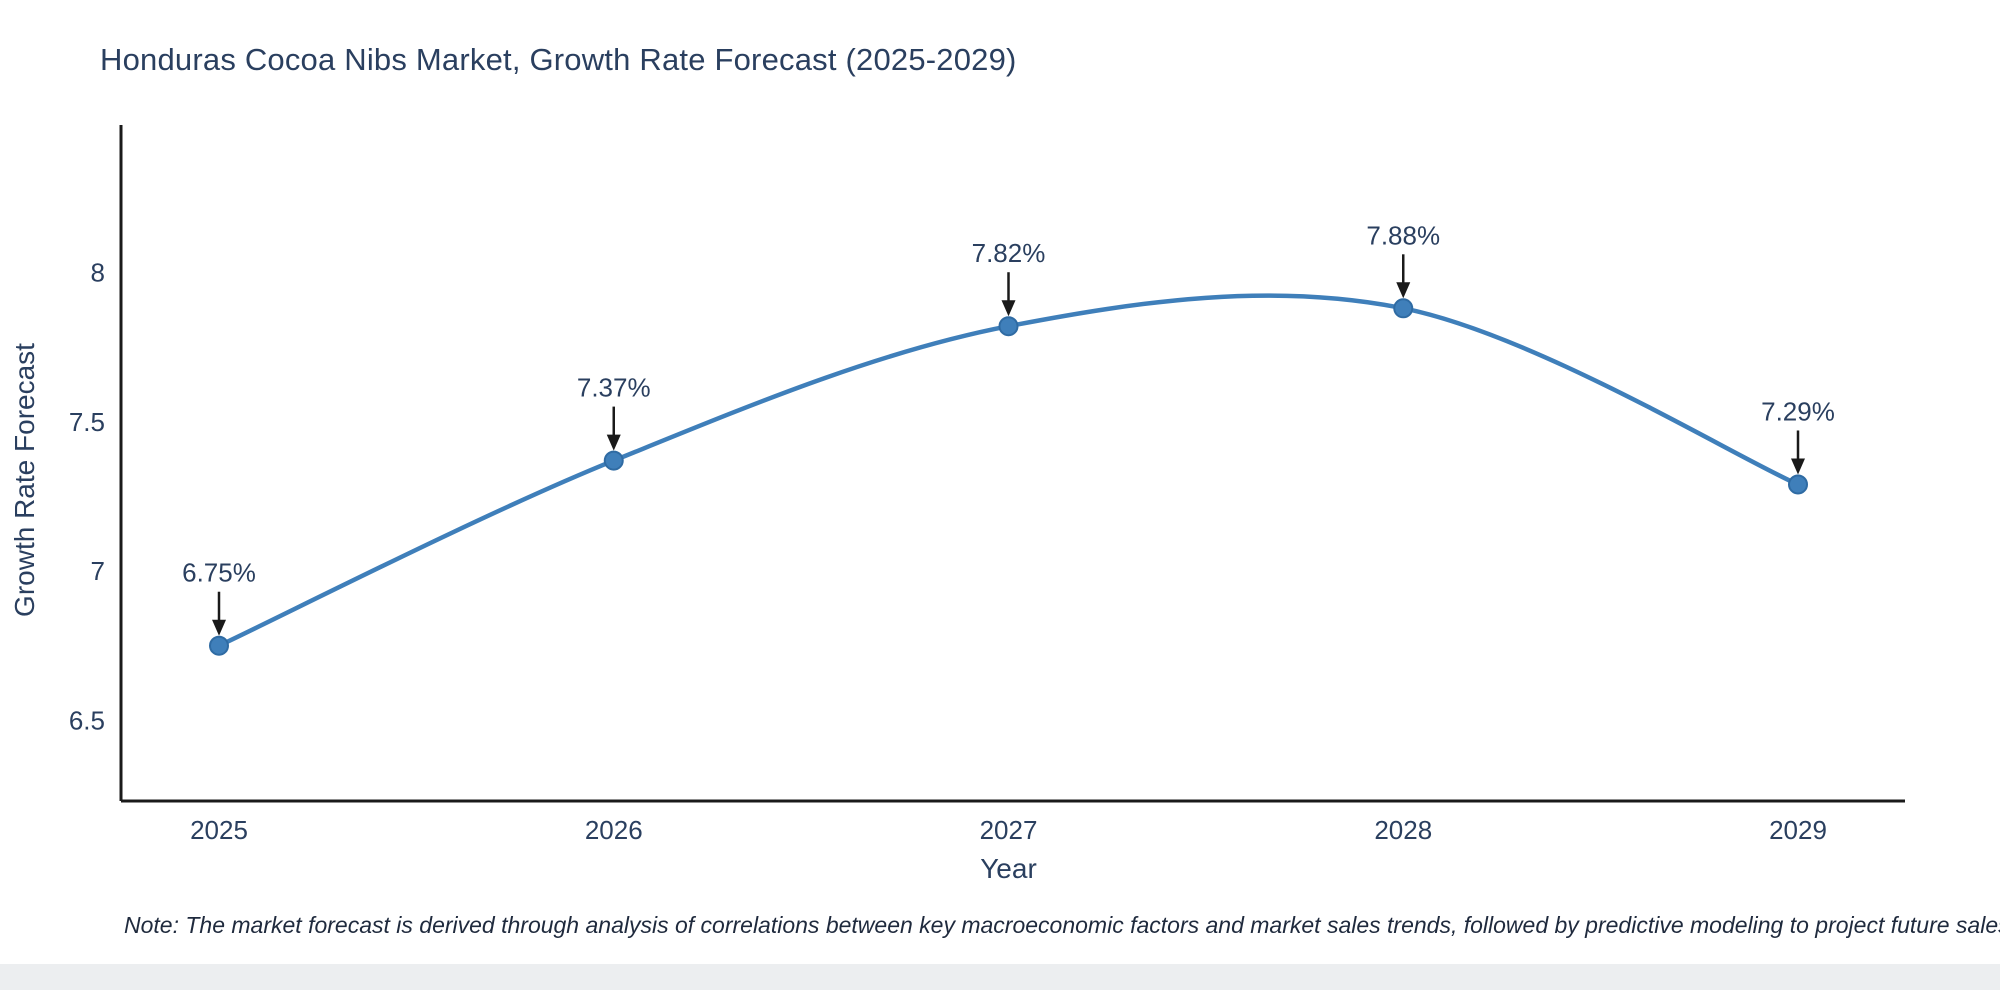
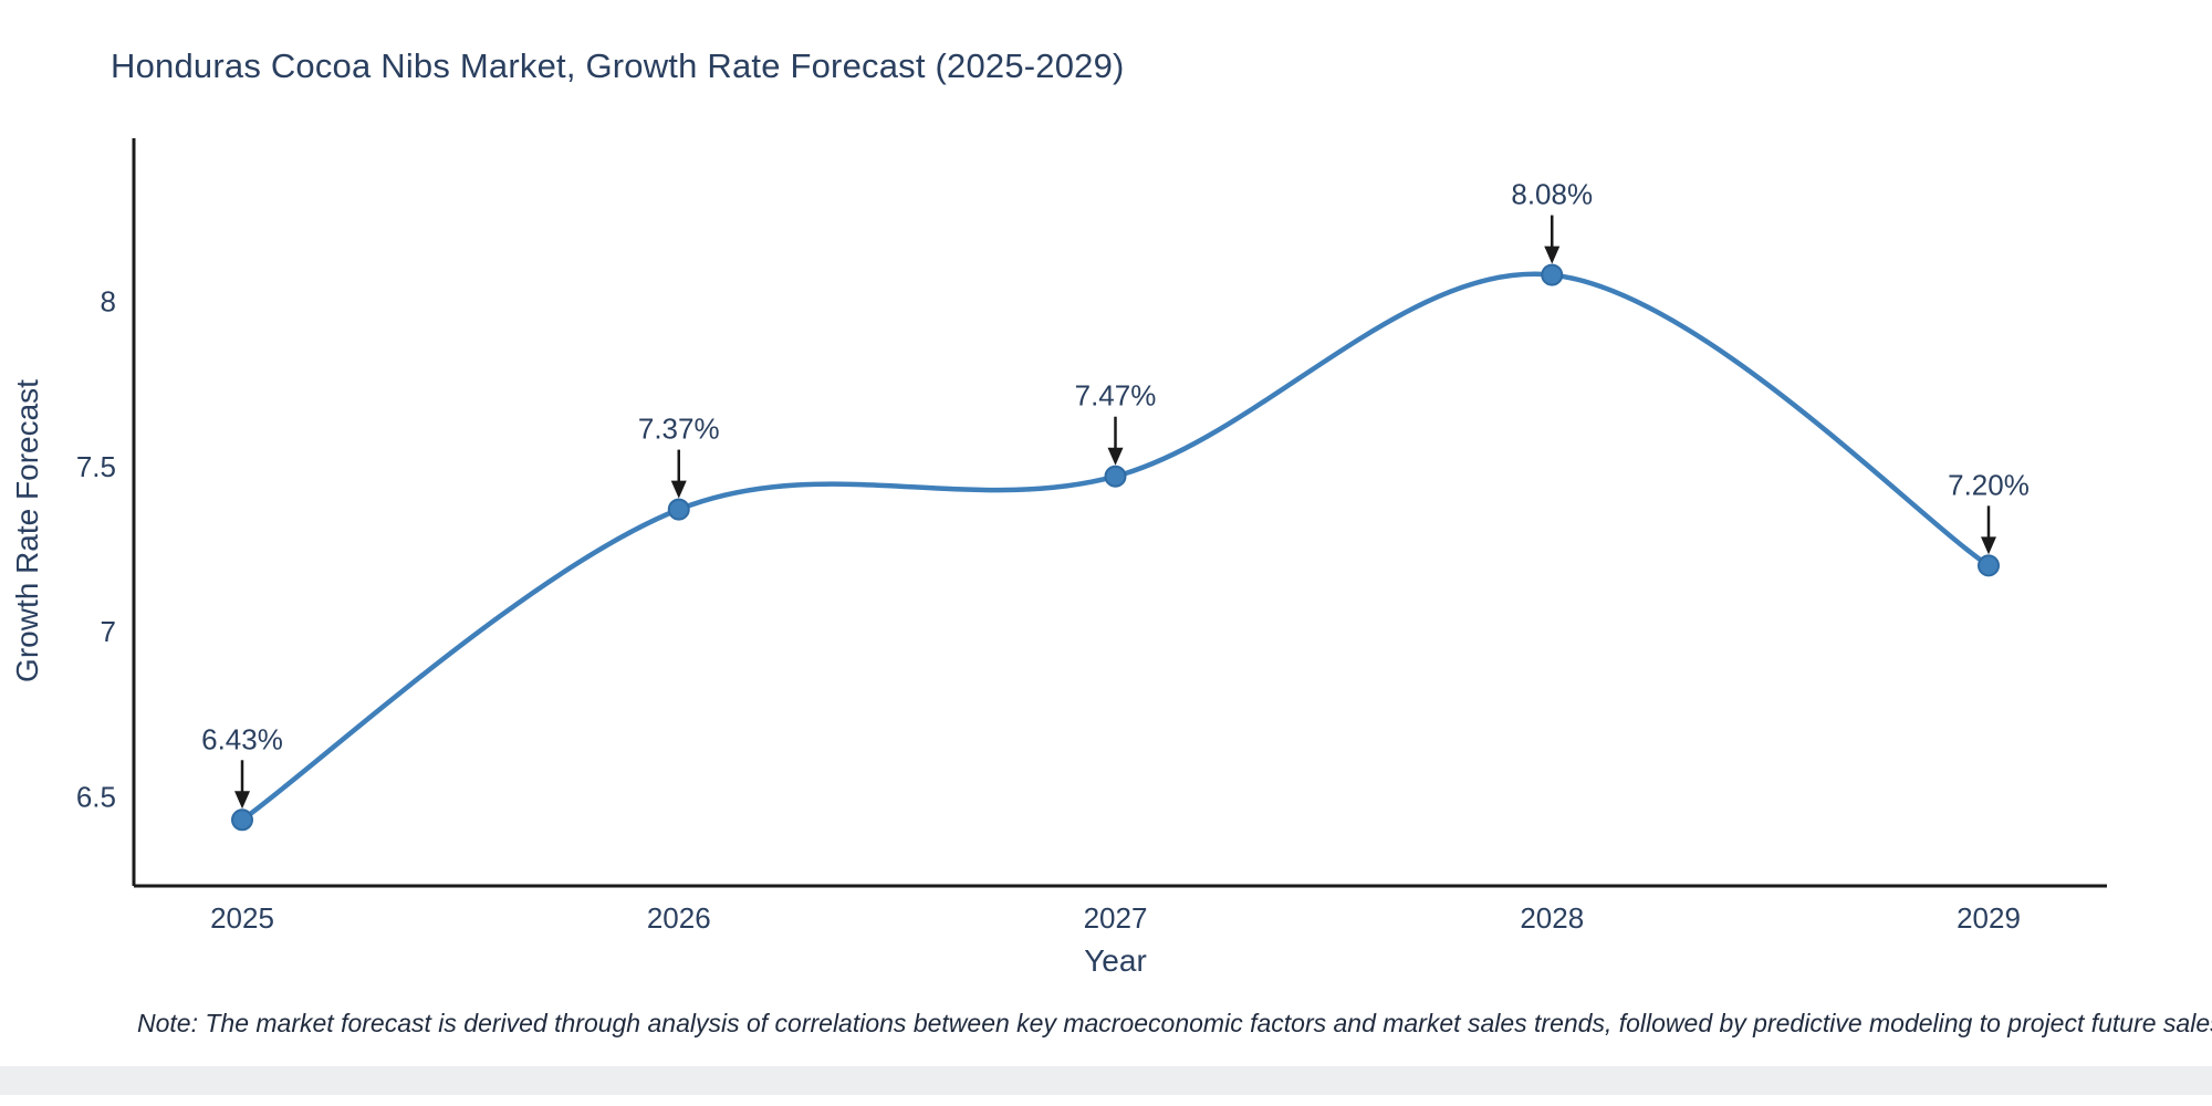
2025: 6.75% -> 6.43%
2027: 7.82% -> 7.47%
2028: 7.88% -> 8.08%
2029: 7.29% -> 7.20%
